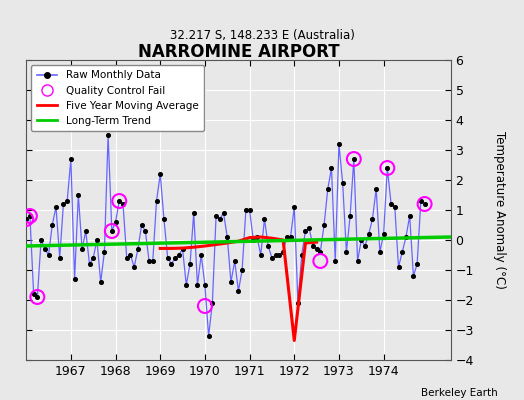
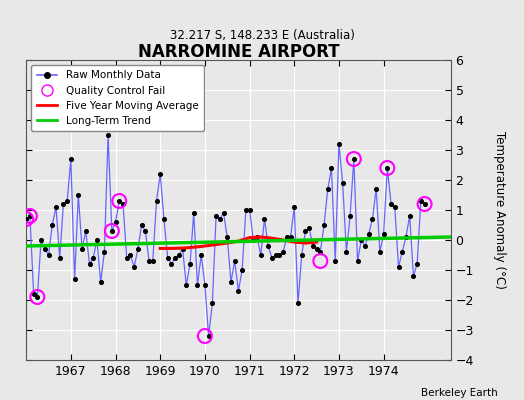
Quality Control Fail/1970: -2.2 -> -3.2
Five Year Moving Average/1972: -3.35 -> -0.07
